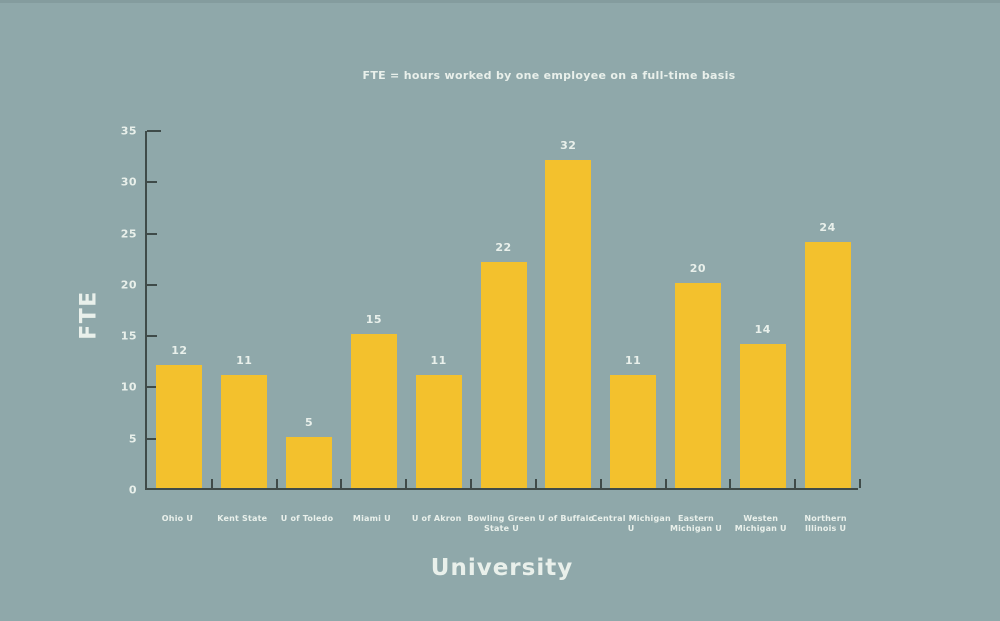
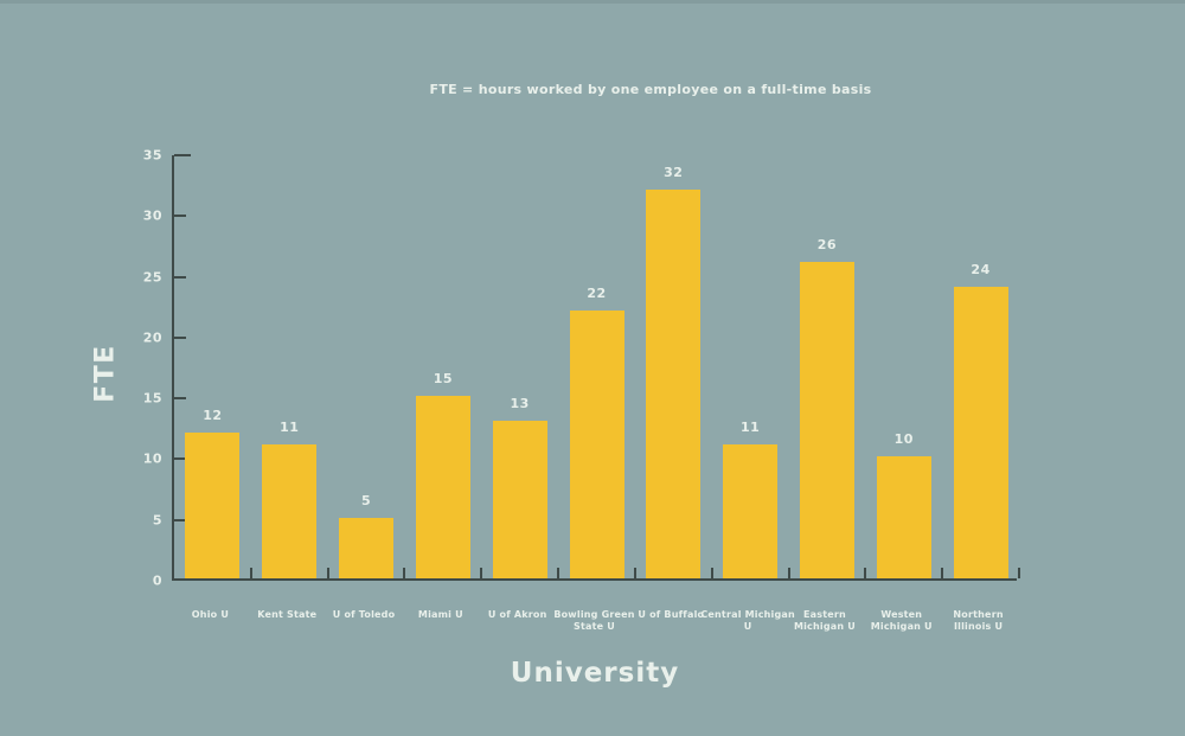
U of Akron: 11 -> 13
Eastern Michigan U: 20 -> 26
Westen Michigan U: 14 -> 10
